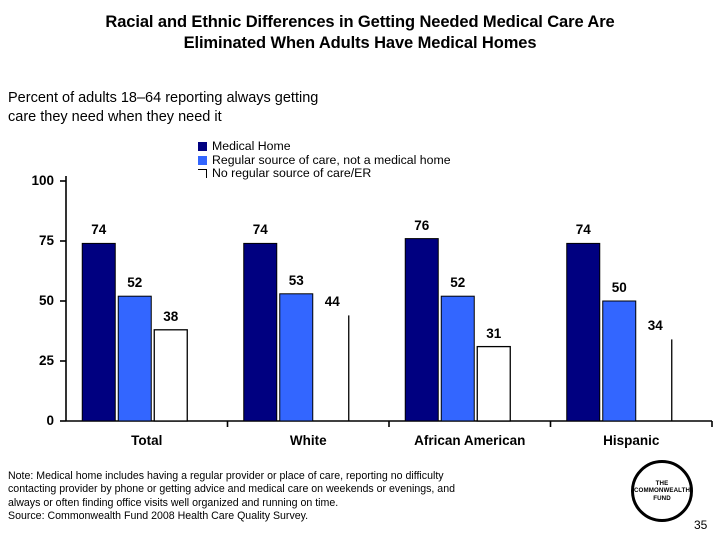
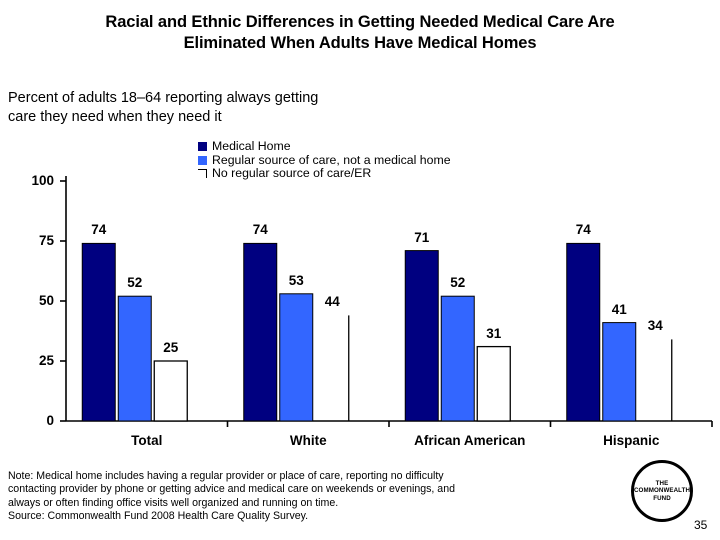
No regular source of care/ER/Total: 38 -> 25
Medical Home/African American: 76 -> 71
Regular source of care, not a medical home/Hispanic: 50 -> 41
